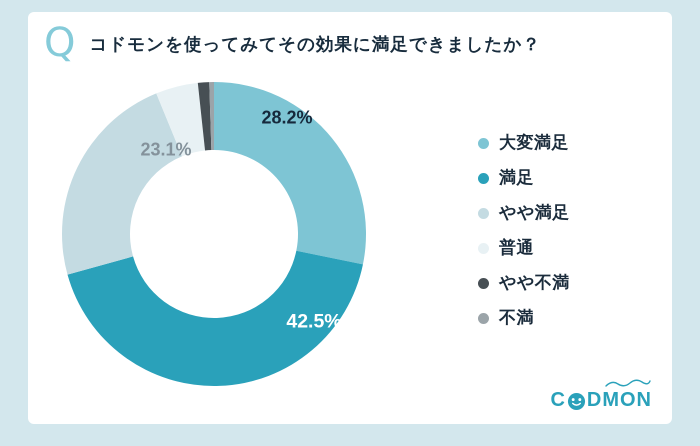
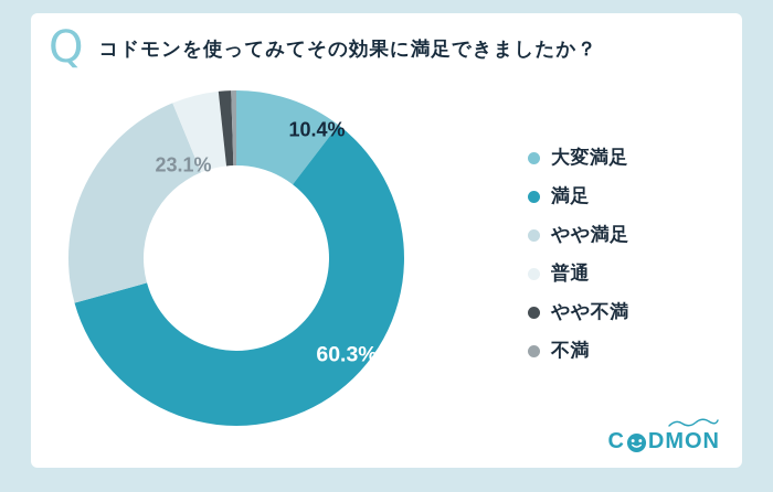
大変満足: 28.2% -> 10.4%
満足: 42.5% -> 60.3%
